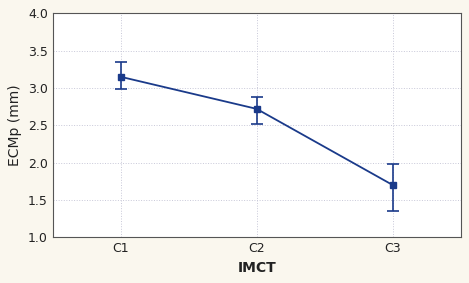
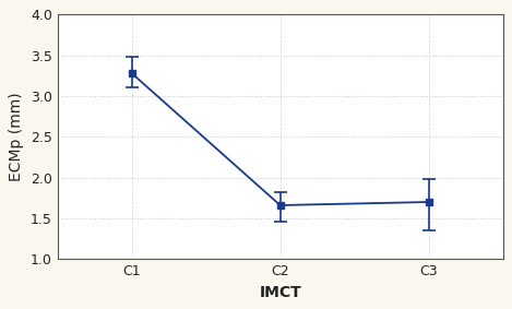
C1: 3.15 -> 3.28
C2: 2.72 -> 1.66
